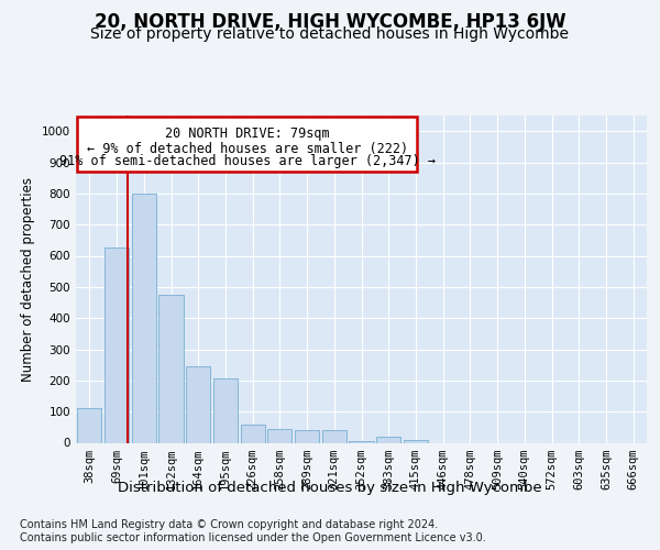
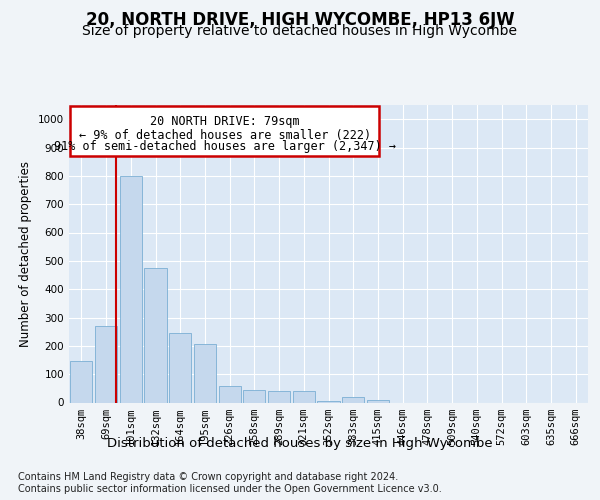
38sqm: 110 -> 145
69sqm: 625 -> 270
